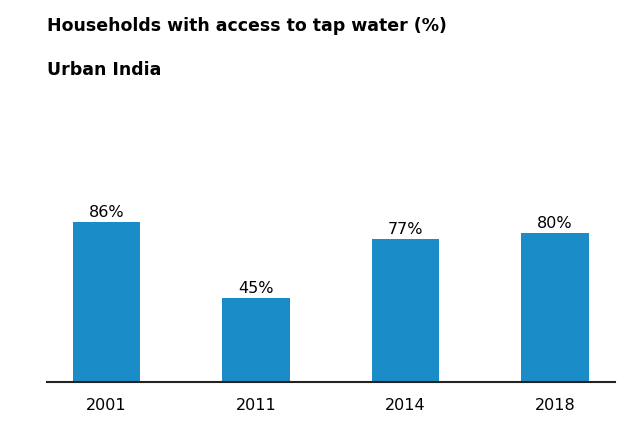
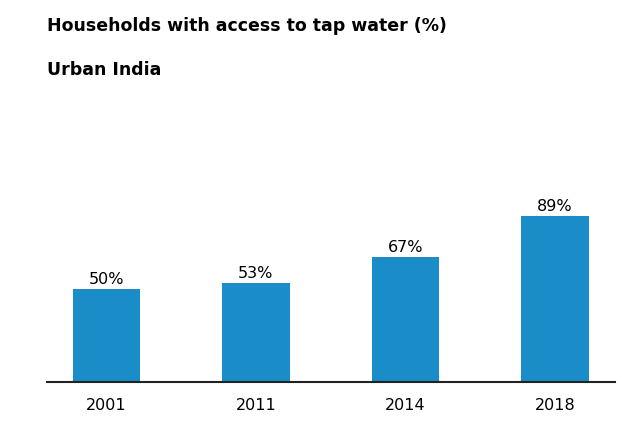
2001: 86% -> 50%
2011: 45% -> 53%
2014: 77% -> 67%
2018: 80% -> 89%
